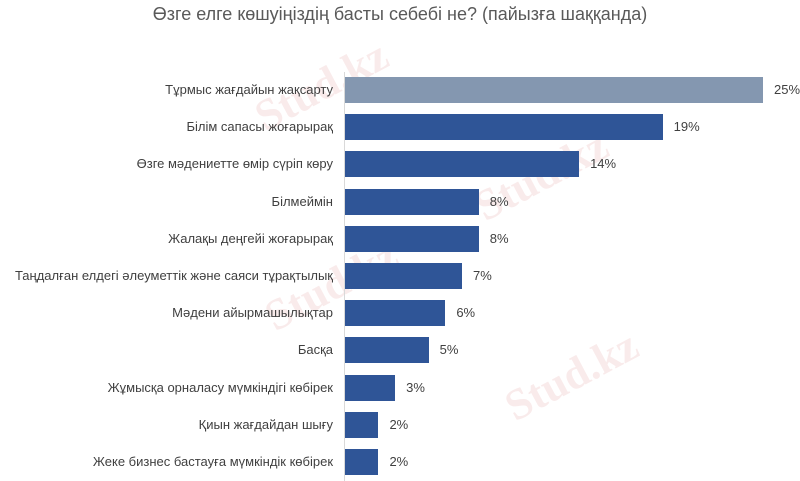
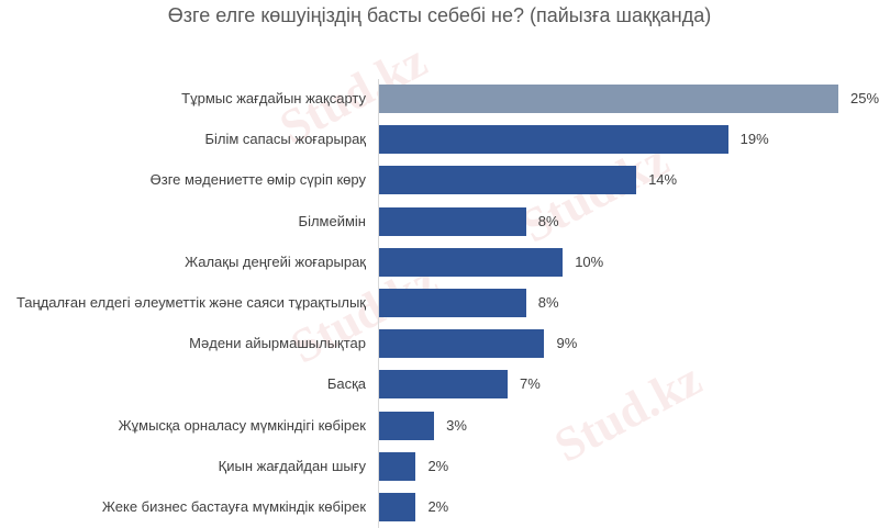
Жалақы деңгейі жоғарырақ: 8% -> 10%
Таңдалған елдегі әлеуметтік және саяси тұрақтылық: 7% -> 8%
Мәдени айырмашылықтар: 6% -> 9%
Басқа: 5% -> 7%
